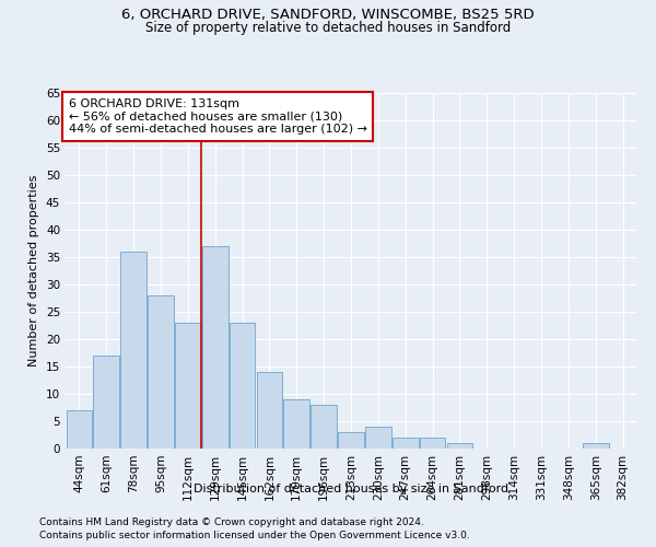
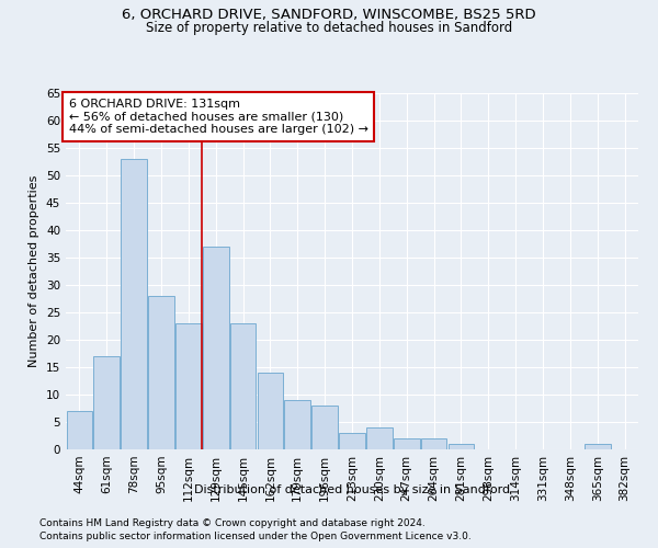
78sqm: 36 -> 53
